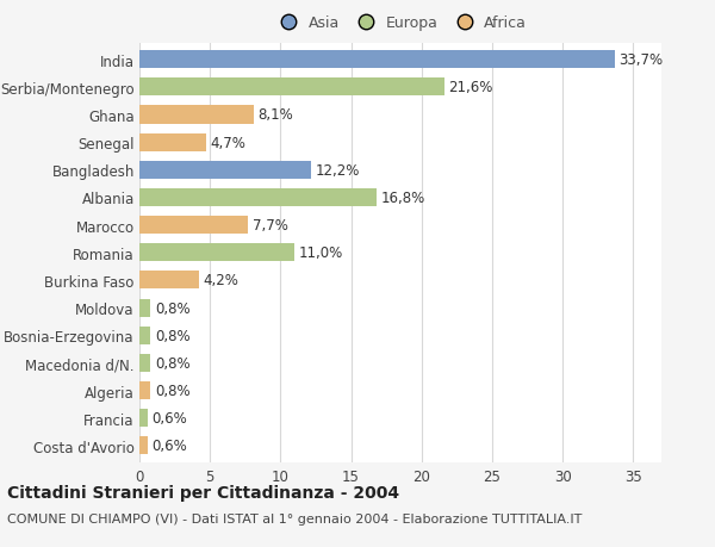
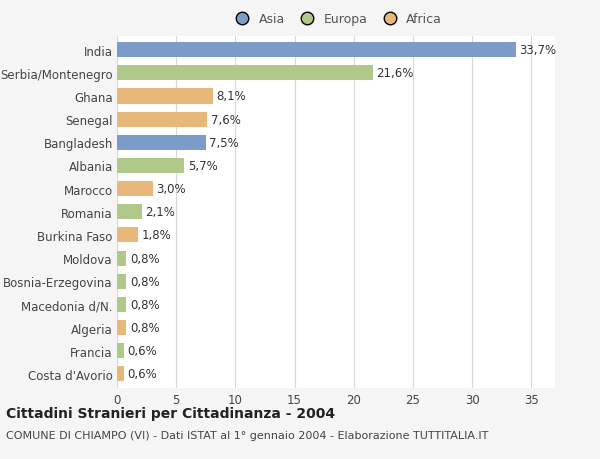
Senegal: 4,7% -> 7,6%
Bangladesh: 12,2% -> 7,5%
Albania: 16,8% -> 5,7%
Marocco: 7,7% -> 3,0%
Romania: 11,0% -> 2,1%
Burkina Faso: 4,2% -> 1,8%
